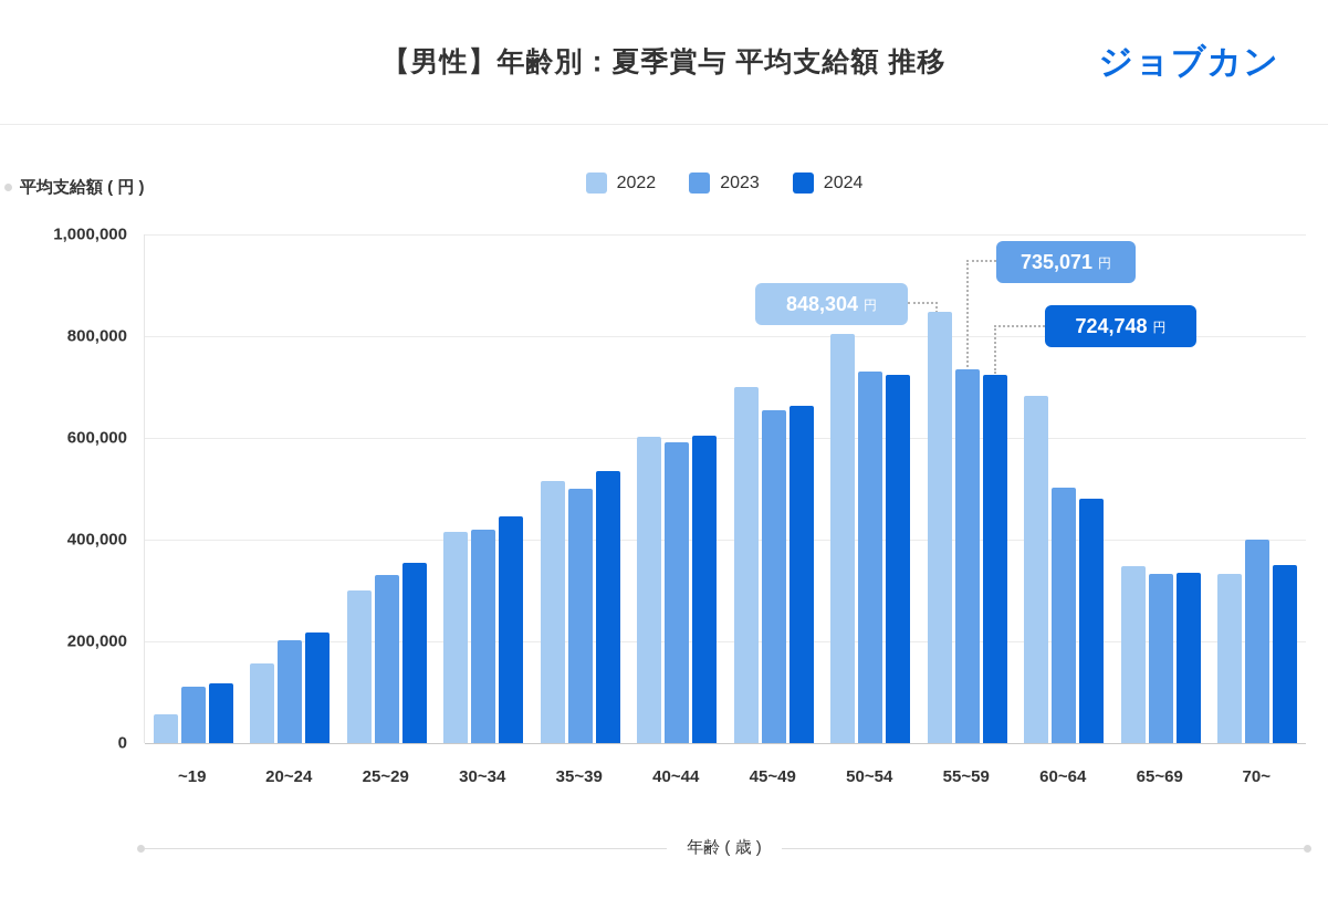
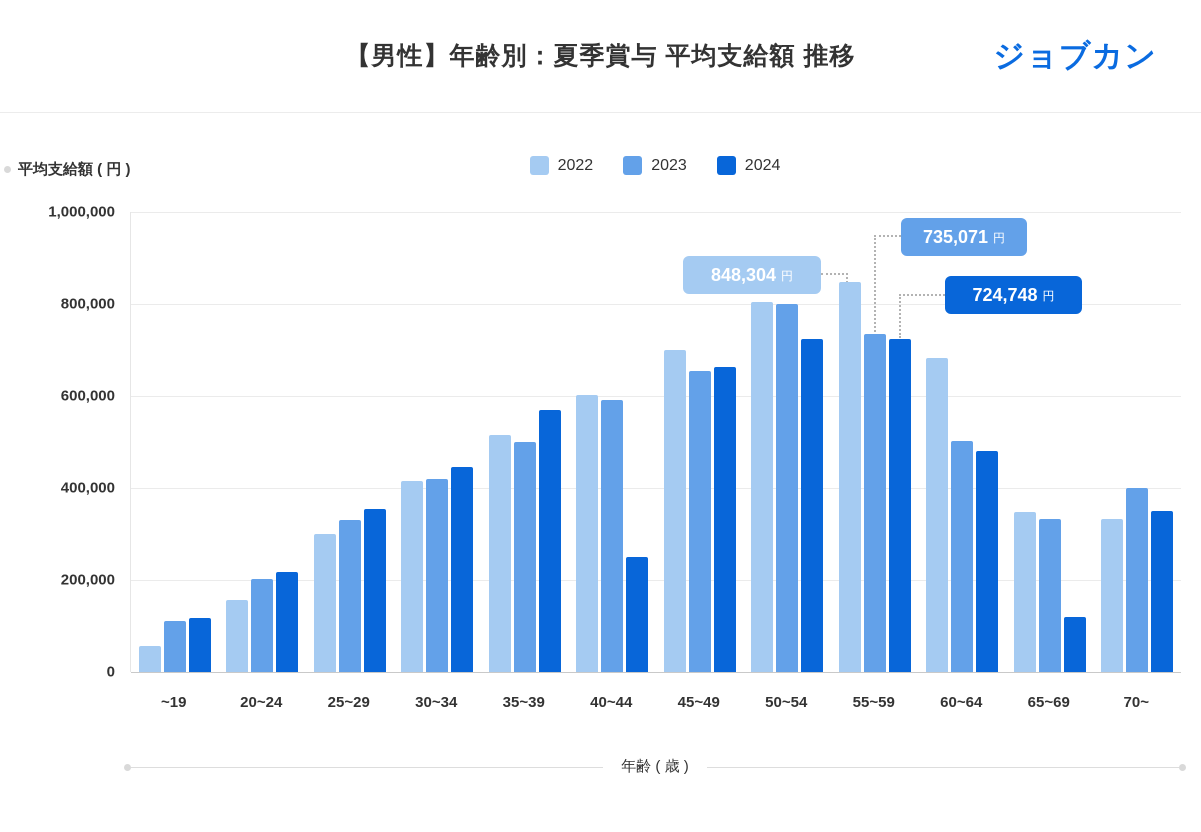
2024/35~39: 540000 -> 570000
2024/40~44: 600000 -> 250000
2023/50~54: 730000 -> 800000
2024/65~69: 340000 -> 120000
